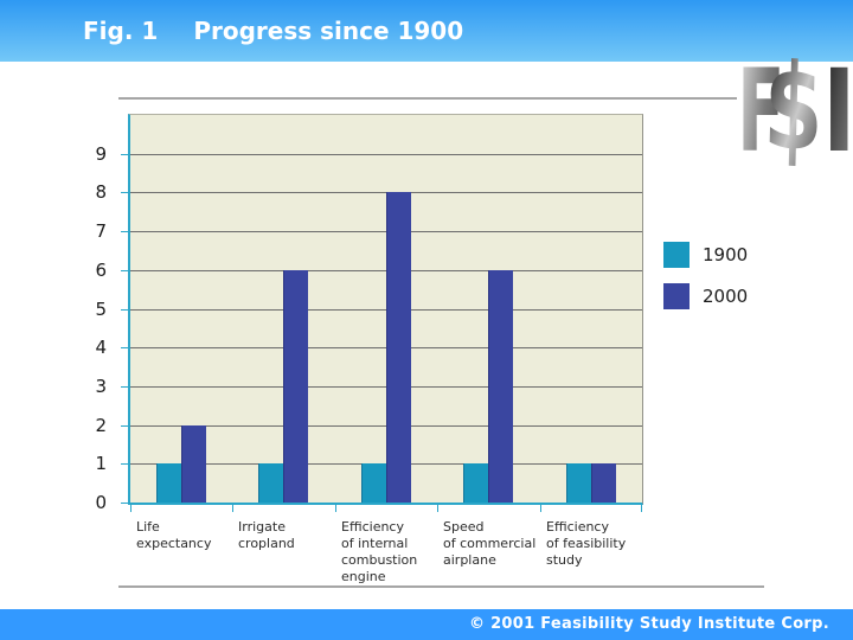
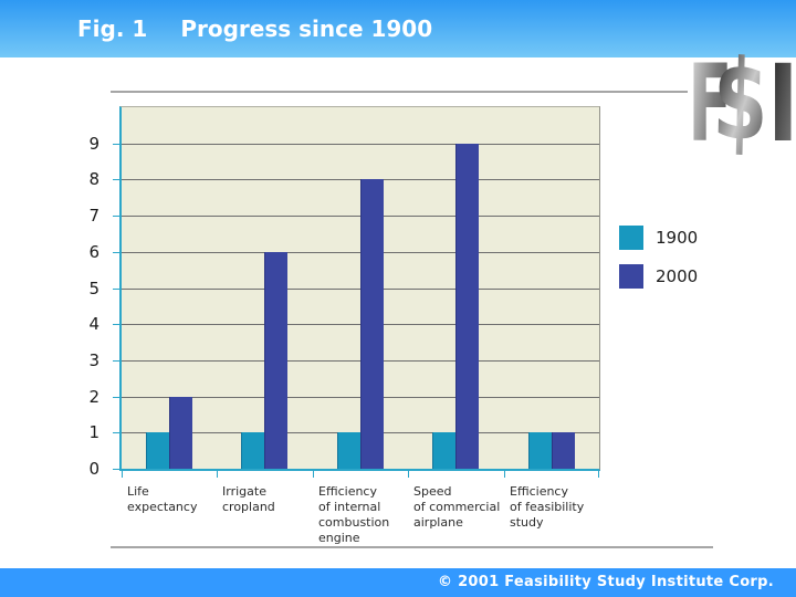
2000/Speed of commercial airplane: 6 -> 9
